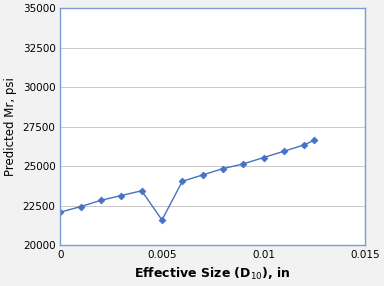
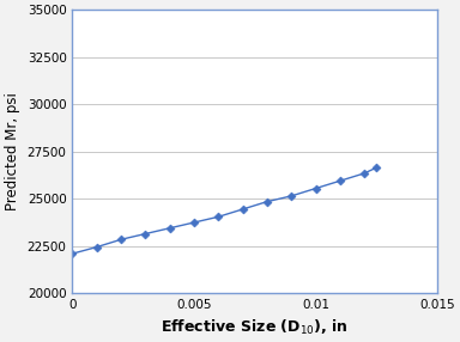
0.005: 21600 -> 23800
